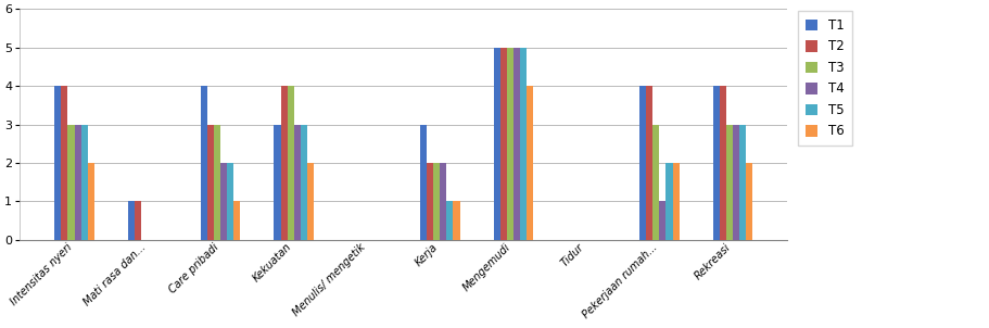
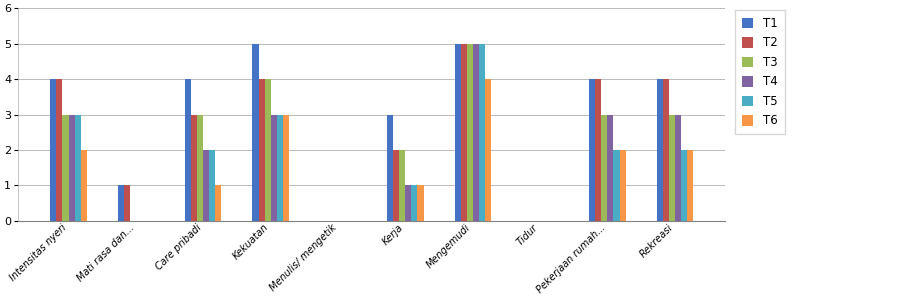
T1/Kekuatan: 3 -> 5
T6/Kekuatan: 2 -> 3
T4/Kerja: 2 -> 1
T4/Pekerjaan rumah...: 1 -> 3
T5/Rekreasi: 3 -> 2
